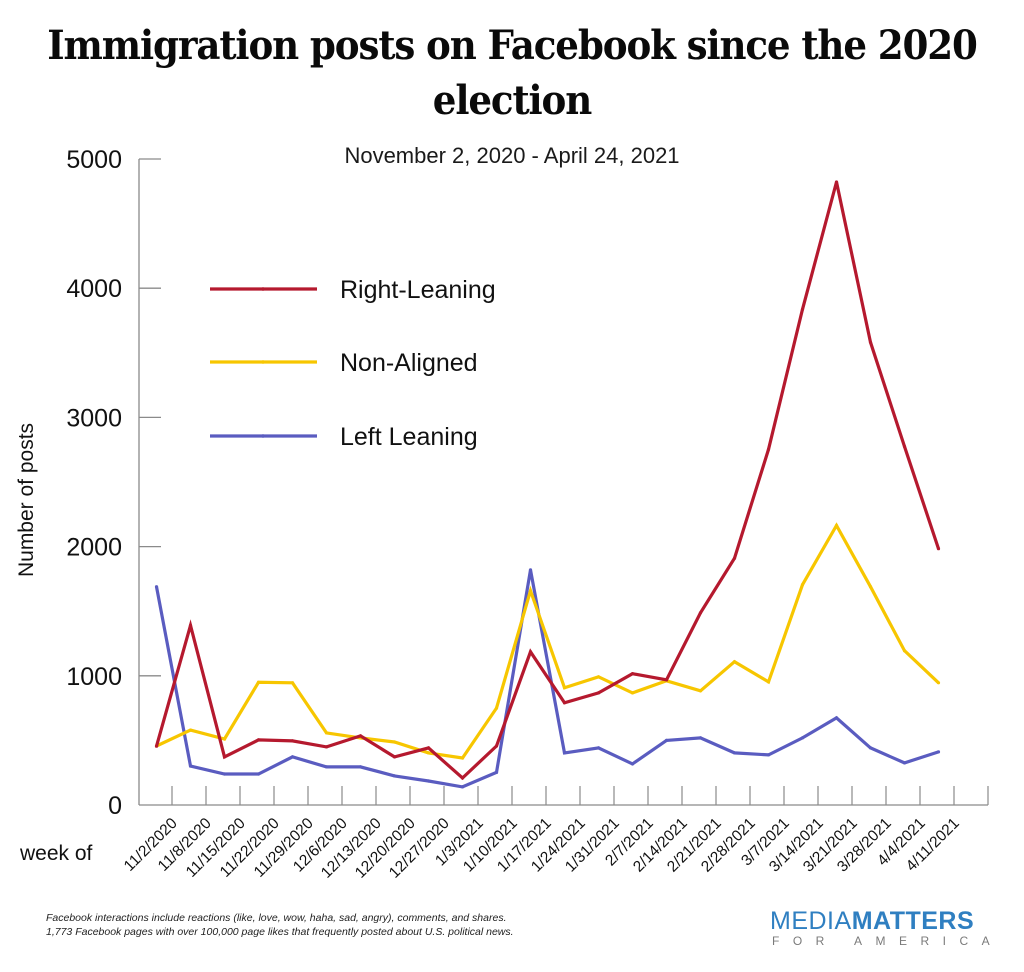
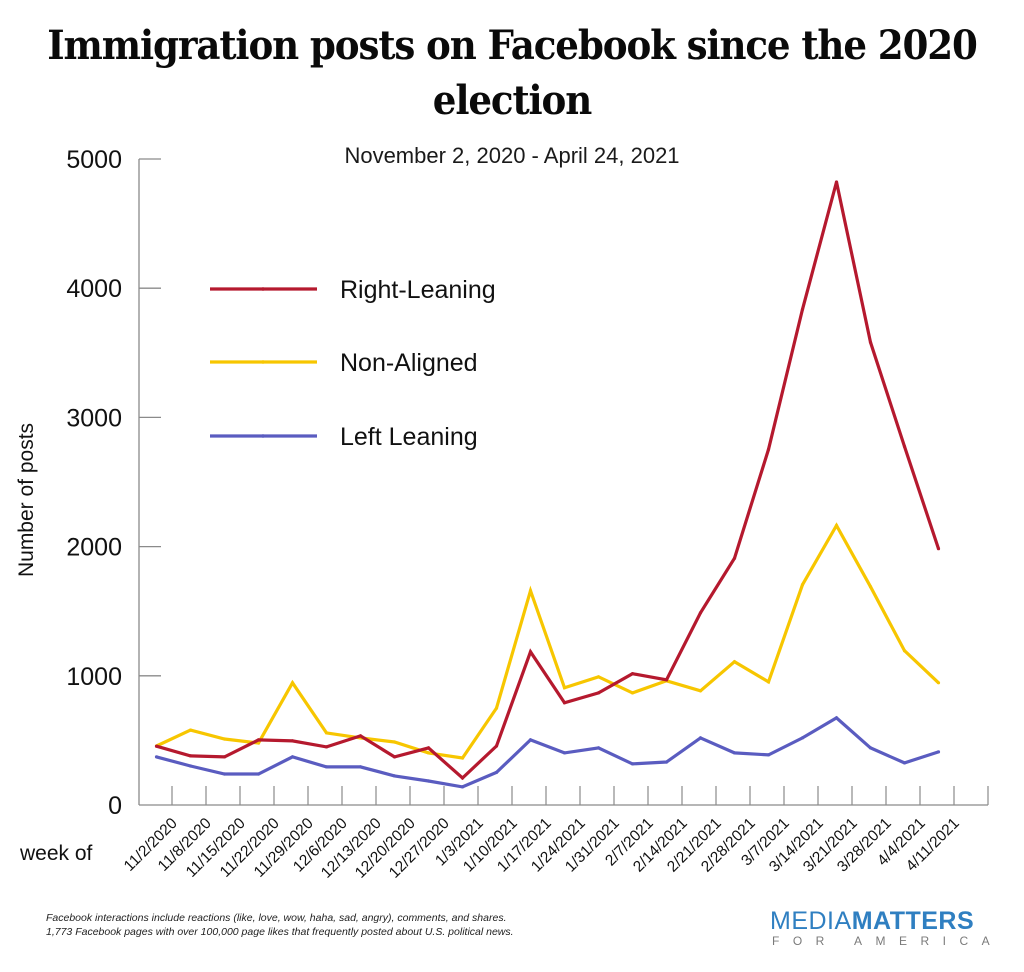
Left Leaning/11/2/2020: 1690 -> 370
Right-Leaning/11/8/2020: 1390 -> 380
Non-Aligned/11/22/2020: 950 -> 480
Left Leaning/1/17/2021: 1820 -> 500
Left Leaning/2/14/2021: 500 -> 330
